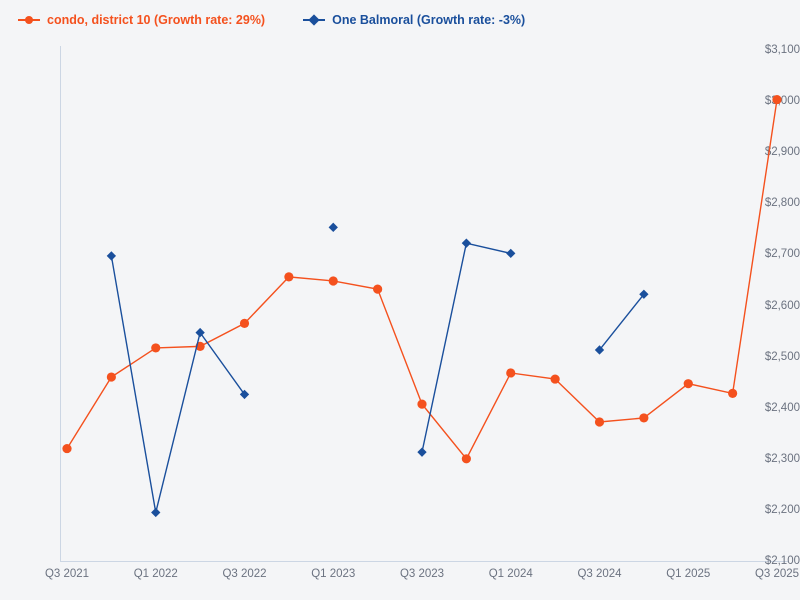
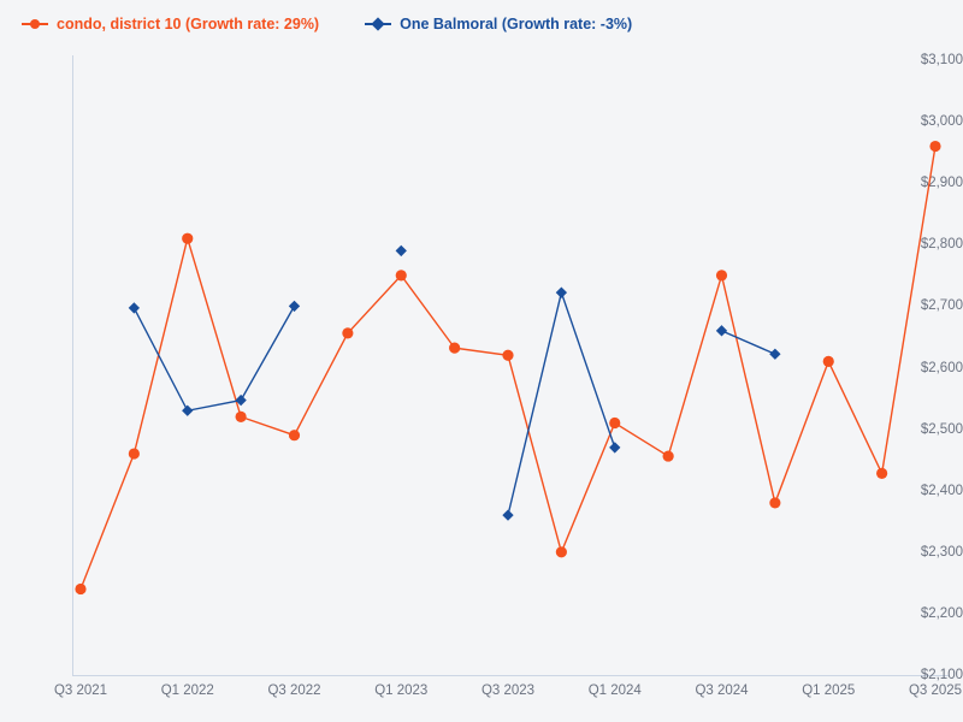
condo, district 10 (Growth rate: 29%)/Q3 2021: $2320 -> $2240
condo, district 10 (Growth rate: 29%)/Q1 2022: $2520 -> $2810
One Balmoral (Growth rate: -3%)/Q1 2022: $2200 -> $2530
condo, district 10 (Growth rate: 29%)/Q3 2022: $2560 -> $2490
One Balmoral (Growth rate: -3%)/Q3 2022: $2430 -> $2700
condo, district 10 (Growth rate: 29%)/Q1 2023: $2650 -> $2750
One Balmoral (Growth rate: -3%)/Q1 2023: $2750 -> $2790
condo, district 10 (Growth rate: 29%)/Q3 2023: $2410 -> $2620
One Balmoral (Growth rate: -3%)/Q3 2023: $2310 -> $2360
condo, district 10 (Growth rate: 29%)/Q1 2024: $2470 -> $2510
One Balmoral (Growth rate: -3%)/Q1 2024: $2700 -> $2470
condo, district 10 (Growth rate: 29%)/Q3 2024: $2370 -> $2750
One Balmoral (Growth rate: -3%)/Q3 2024: $2510 -> $2660
condo, district 10 (Growth rate: 29%)/Q1 2025: $2450 -> $2610
condo, district 10 (Growth rate: 29%)/Q3 2025: $3000 -> $2960
